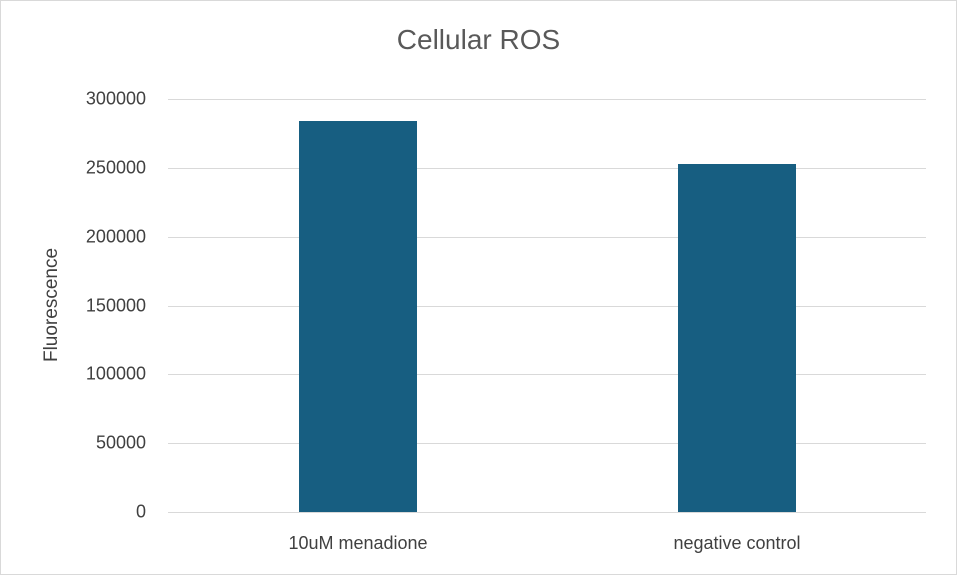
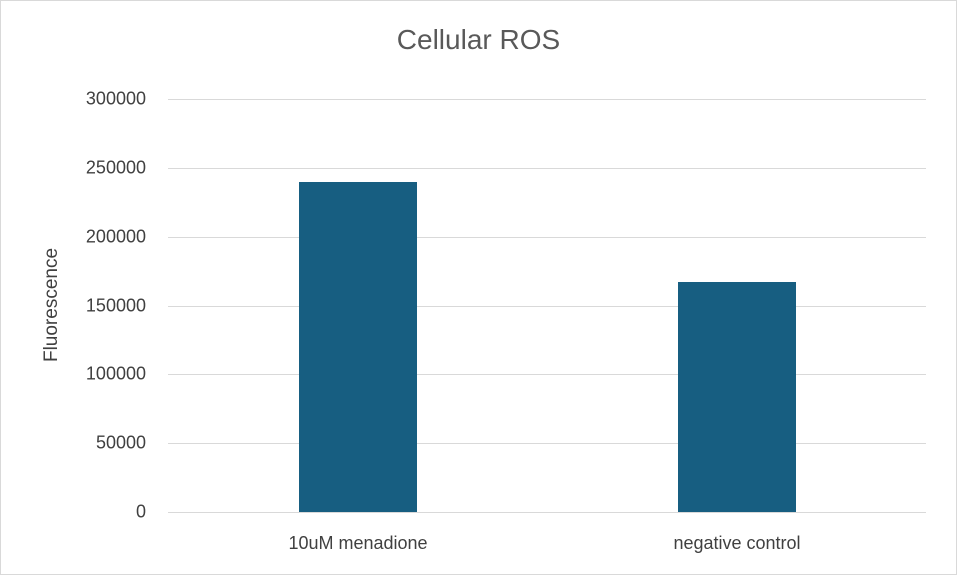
10uM menadione: 284000 -> 240000
negative control: 253000 -> 167000
